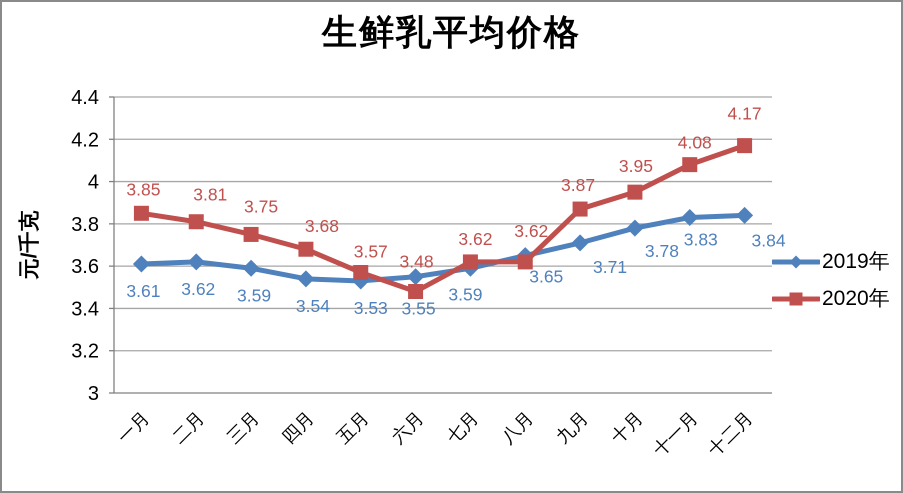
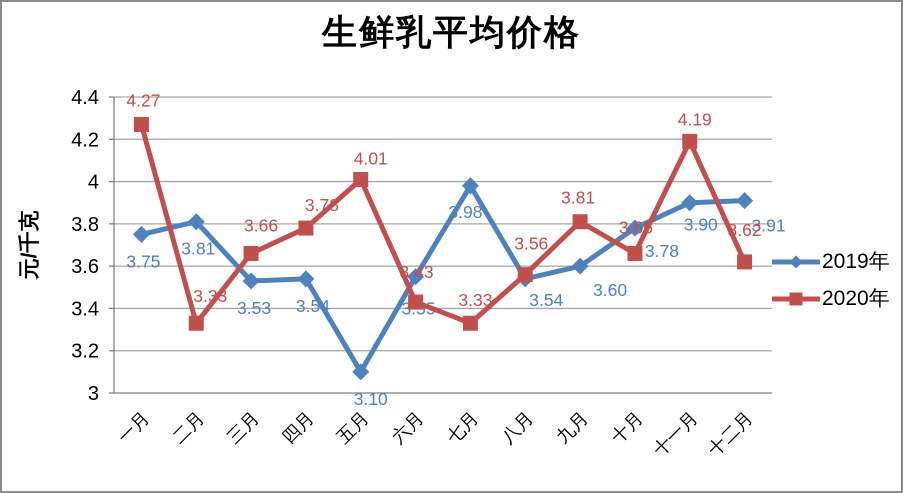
2019年/一月: 3.61 -> 3.75
2020年/一月: 3.85 -> 4.27
2019年/二月: 3.62 -> 3.81
2020年/二月: 3.81 -> 3.33
2019年/三月: 3.59 -> 3.53
2020年/三月: 3.75 -> 3.66
2020年/四月: 3.68 -> 3.78
2019年/五月: 3.53 -> 3.10
2020年/五月: 3.57 -> 4.01
2020年/六月: 3.48 -> 3.43
2019年/七月: 3.59 -> 3.98
2020年/七月: 3.62 -> 3.33
2019年/八月: 3.65 -> 3.54
2020年/八月: 3.62 -> 3.56
2019年/九月: 3.71 -> 3.60
2020年/九月: 3.87 -> 3.81
2020年/十月: 3.95 -> 3.66
2019年/十一月: 3.83 -> 3.90
2020年/十一月: 4.08 -> 4.19
2019年/十二月: 3.84 -> 3.91
2020年/十二月: 4.17 -> 3.62
